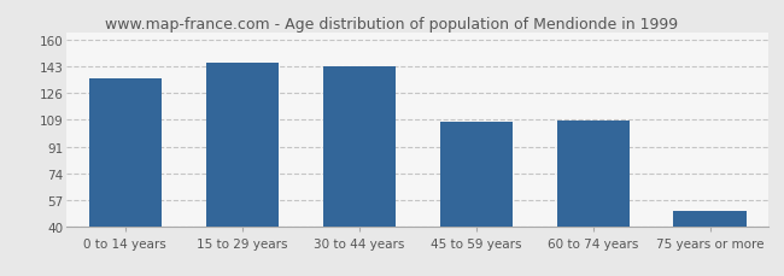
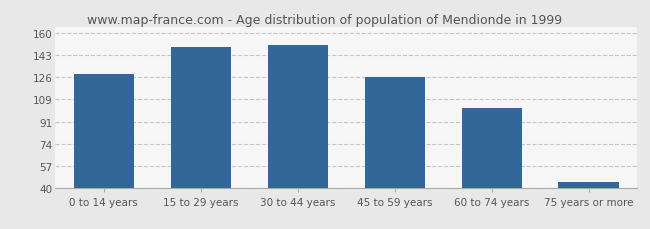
0 to 14 years: 135 -> 128
15 to 29 years: 145 -> 149
30 to 44 years: 143 -> 151
45 to 59 years: 107 -> 126
60 to 74 years: 108 -> 102
75 years or more: 50 -> 44
